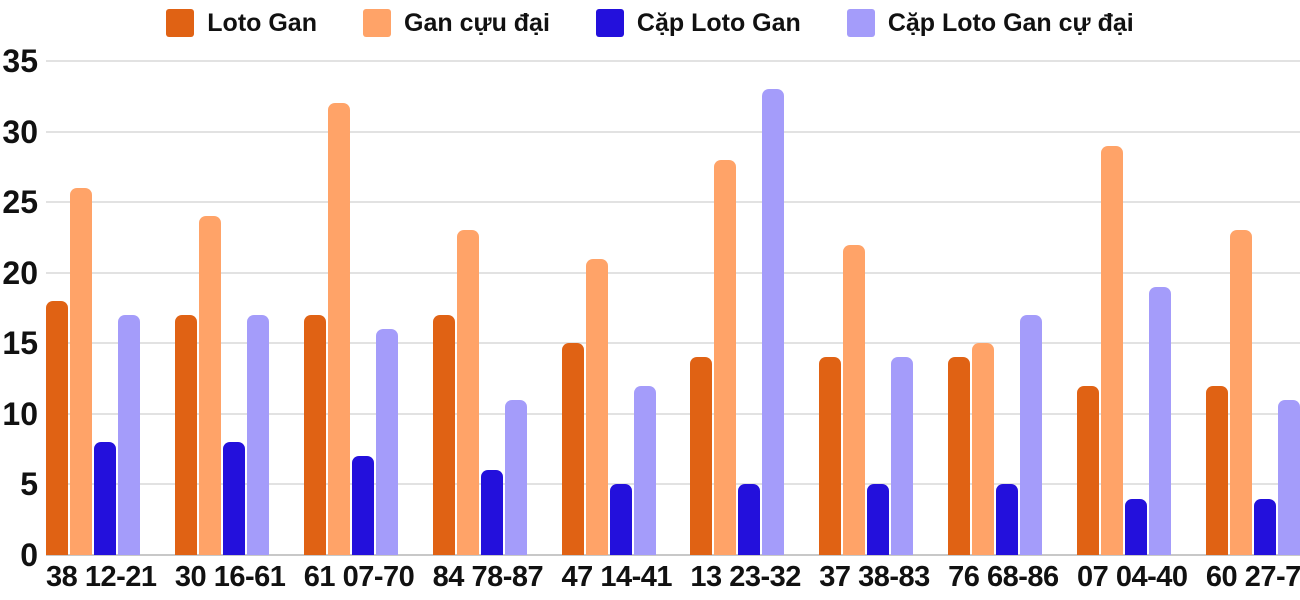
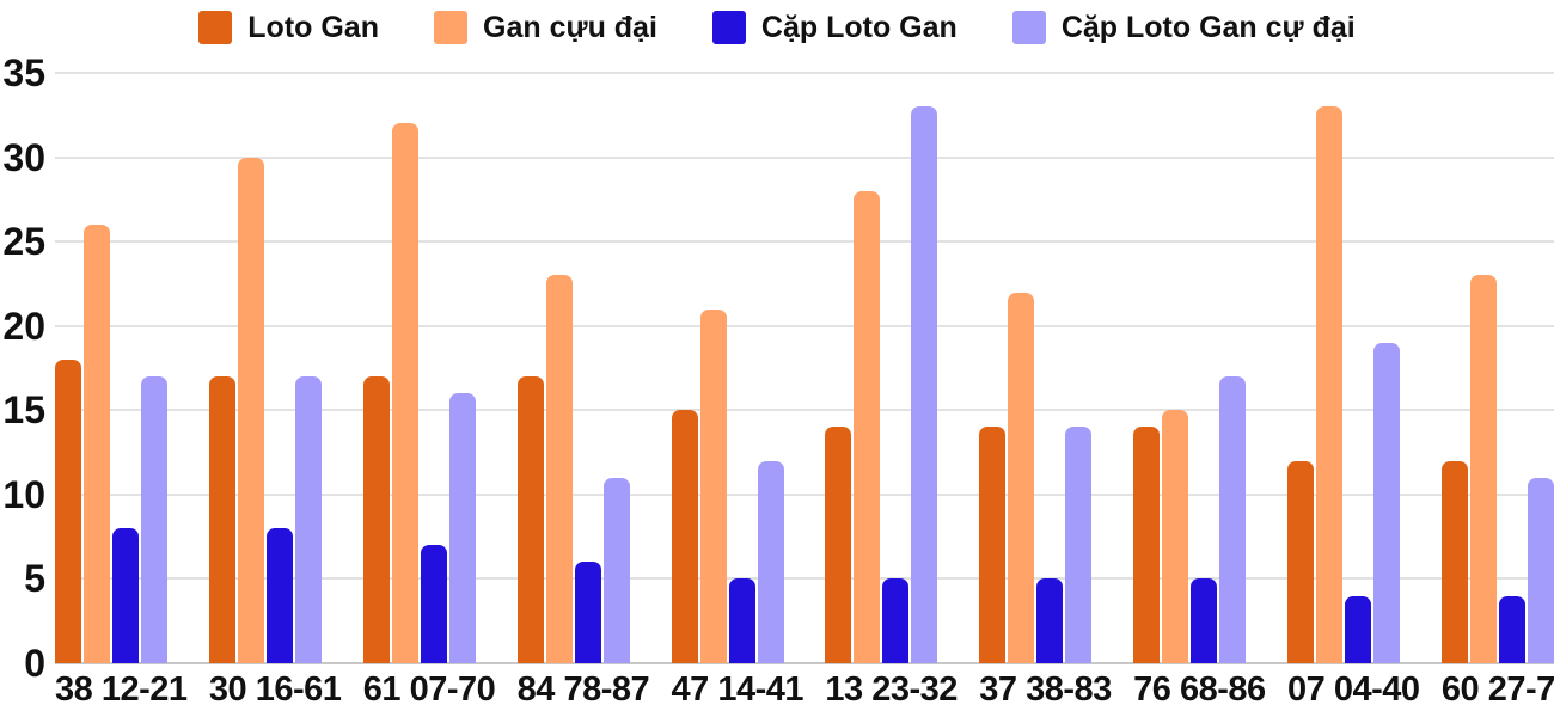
Gan cựu đại/30 16-61: 24 -> 30
Gan cựu đại/07 04-40: 29 -> 33
